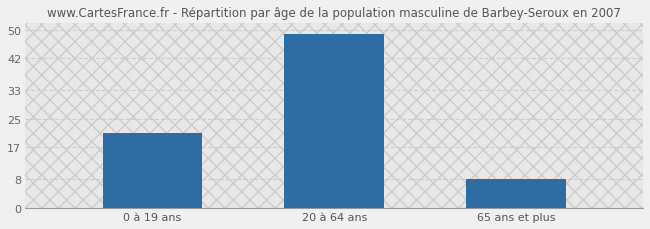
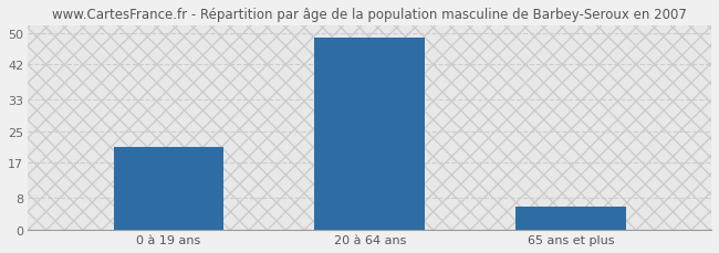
65 ans et plus: 8 -> 6
